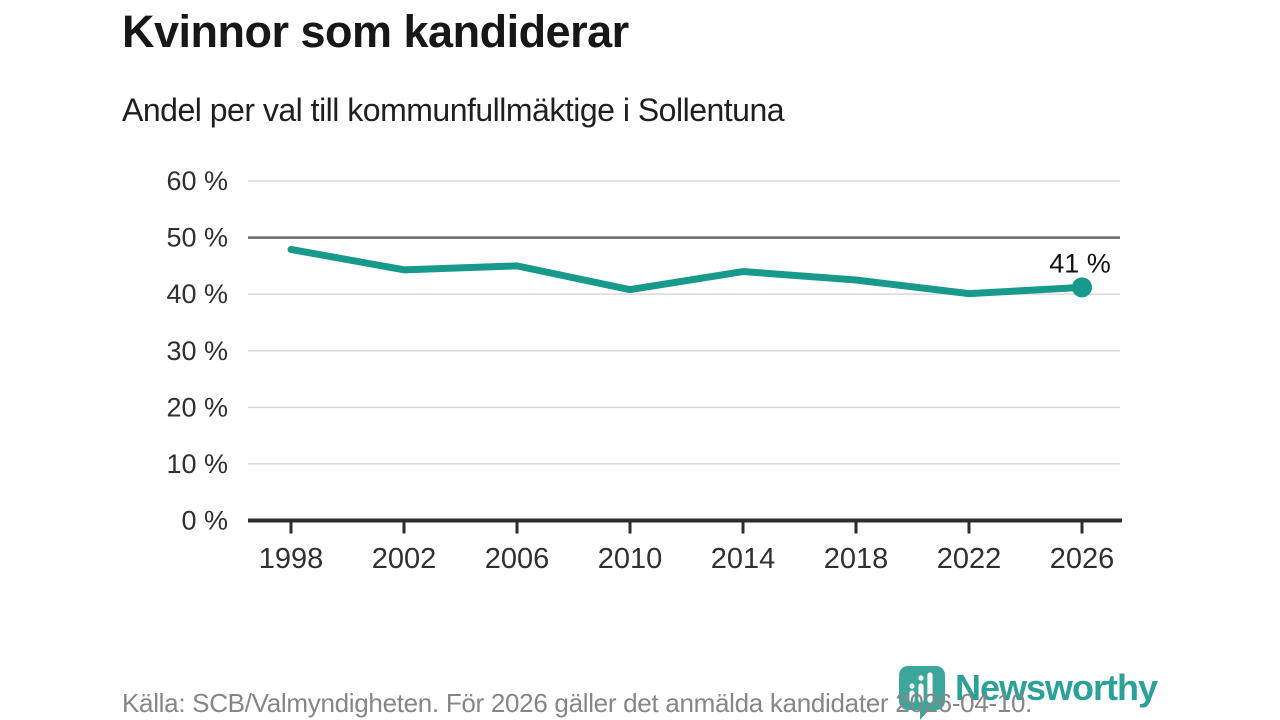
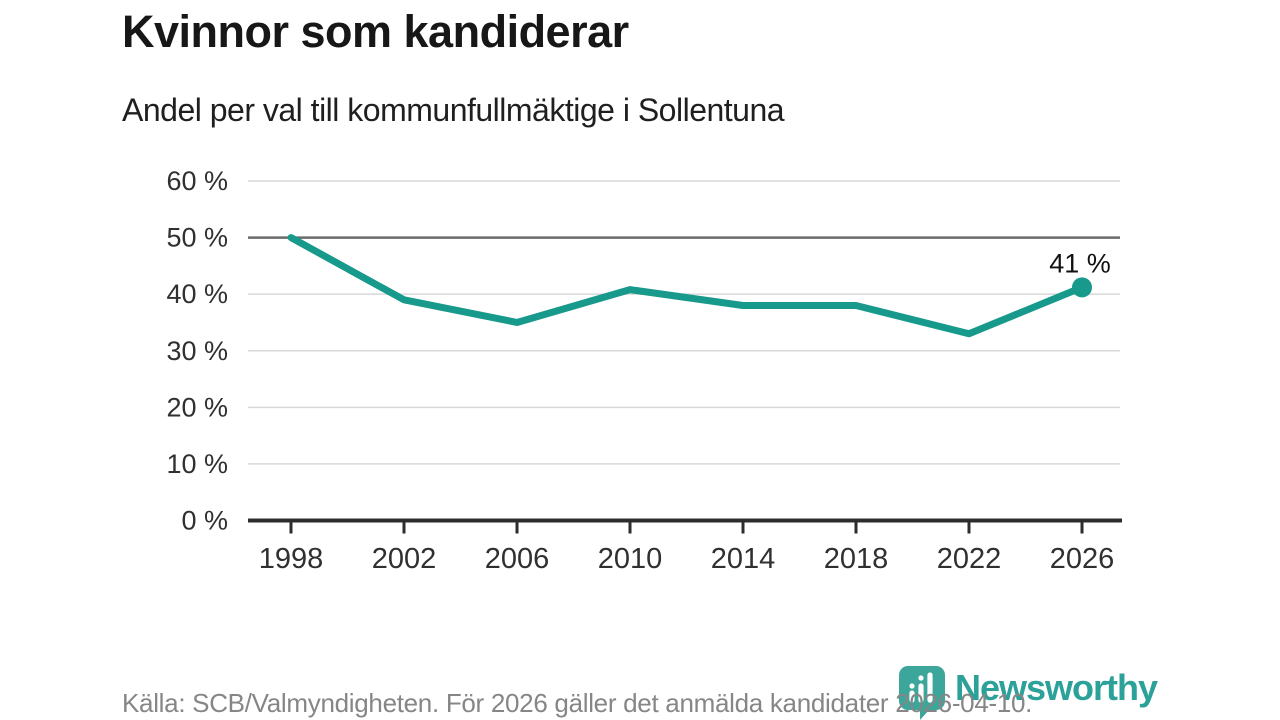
1998: 48% -> 50%
2002: 44% -> 39%
2006: 45% -> 35%
2014: 44% -> 38%
2018: 42% -> 38%
2022: 40% -> 33%
